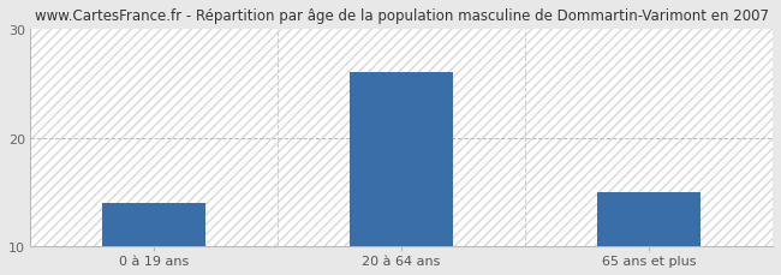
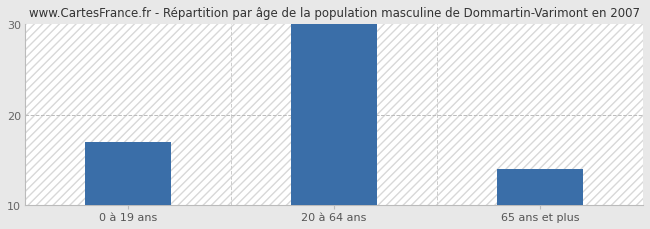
0 à 19 ans: 14 -> 17
20 à 64 ans: 26 -> 30
65 ans et plus: 15 -> 14
